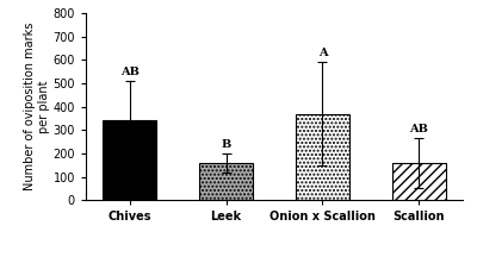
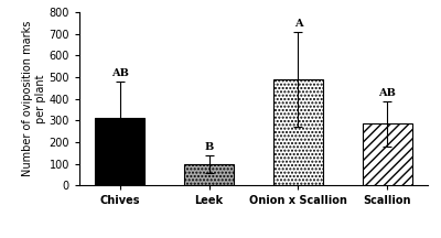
Chives: 340 -> 310
Leek: 160 -> 100
Onion x Scallion: 370 -> 490
Scallion: 160 -> 280
